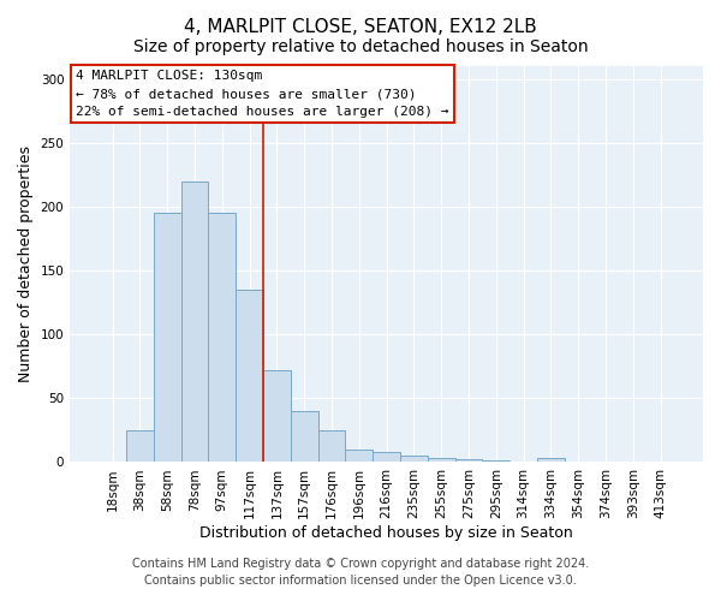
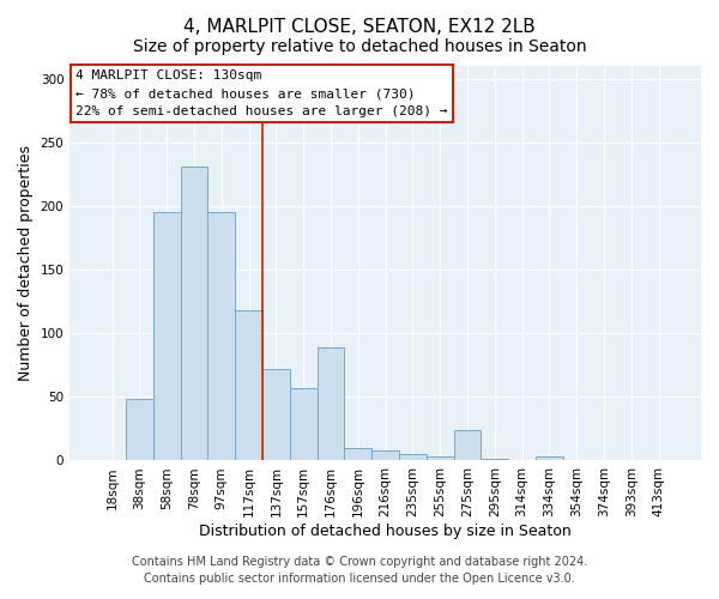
38sqm: 25 -> 48
78sqm: 220 -> 231
117sqm: 135 -> 118
157sqm: 40 -> 57
176sqm: 25 -> 89
275sqm: 2 -> 24
